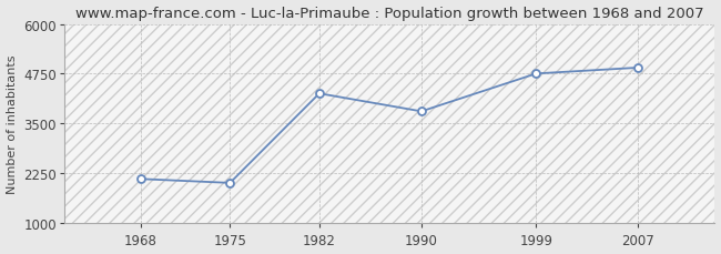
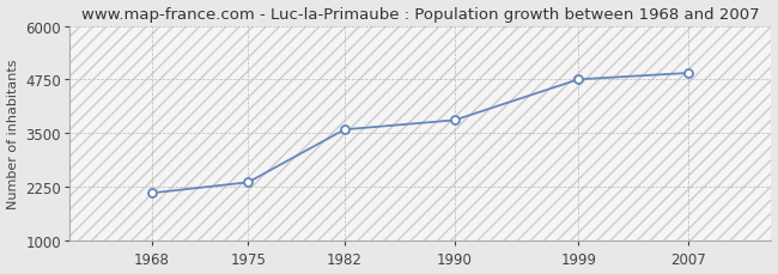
1975: 2000 -> 2350
1982: 4250 -> 3580
